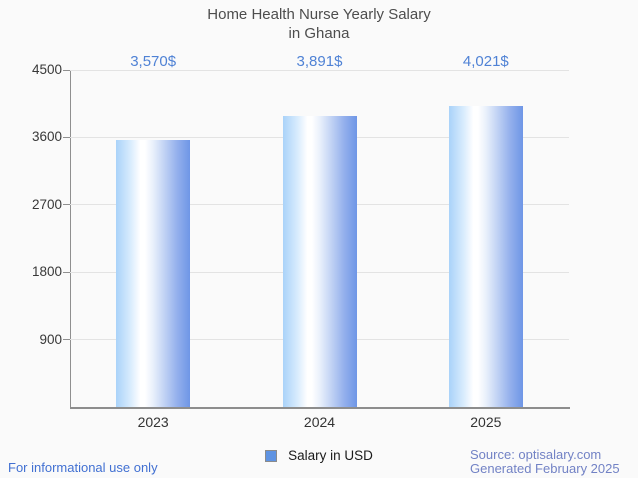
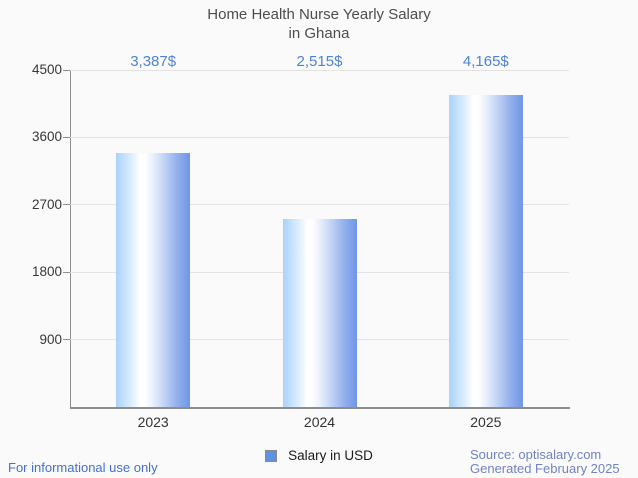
2023: 3,570 -> 3,387
2024: 3,891 -> 2,515
2025: 4,021 -> 4,165
